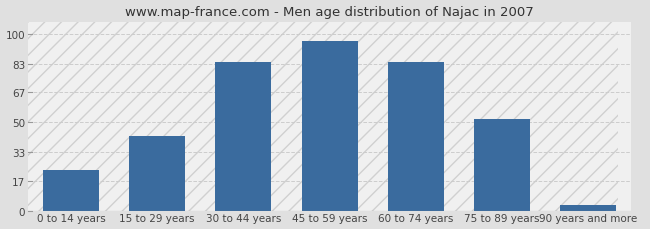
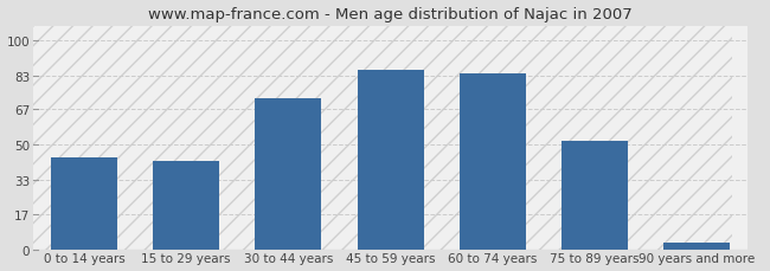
0 to 14 years: 23 -> 44
30 to 44 years: 84 -> 72
45 to 59 years: 96 -> 86
